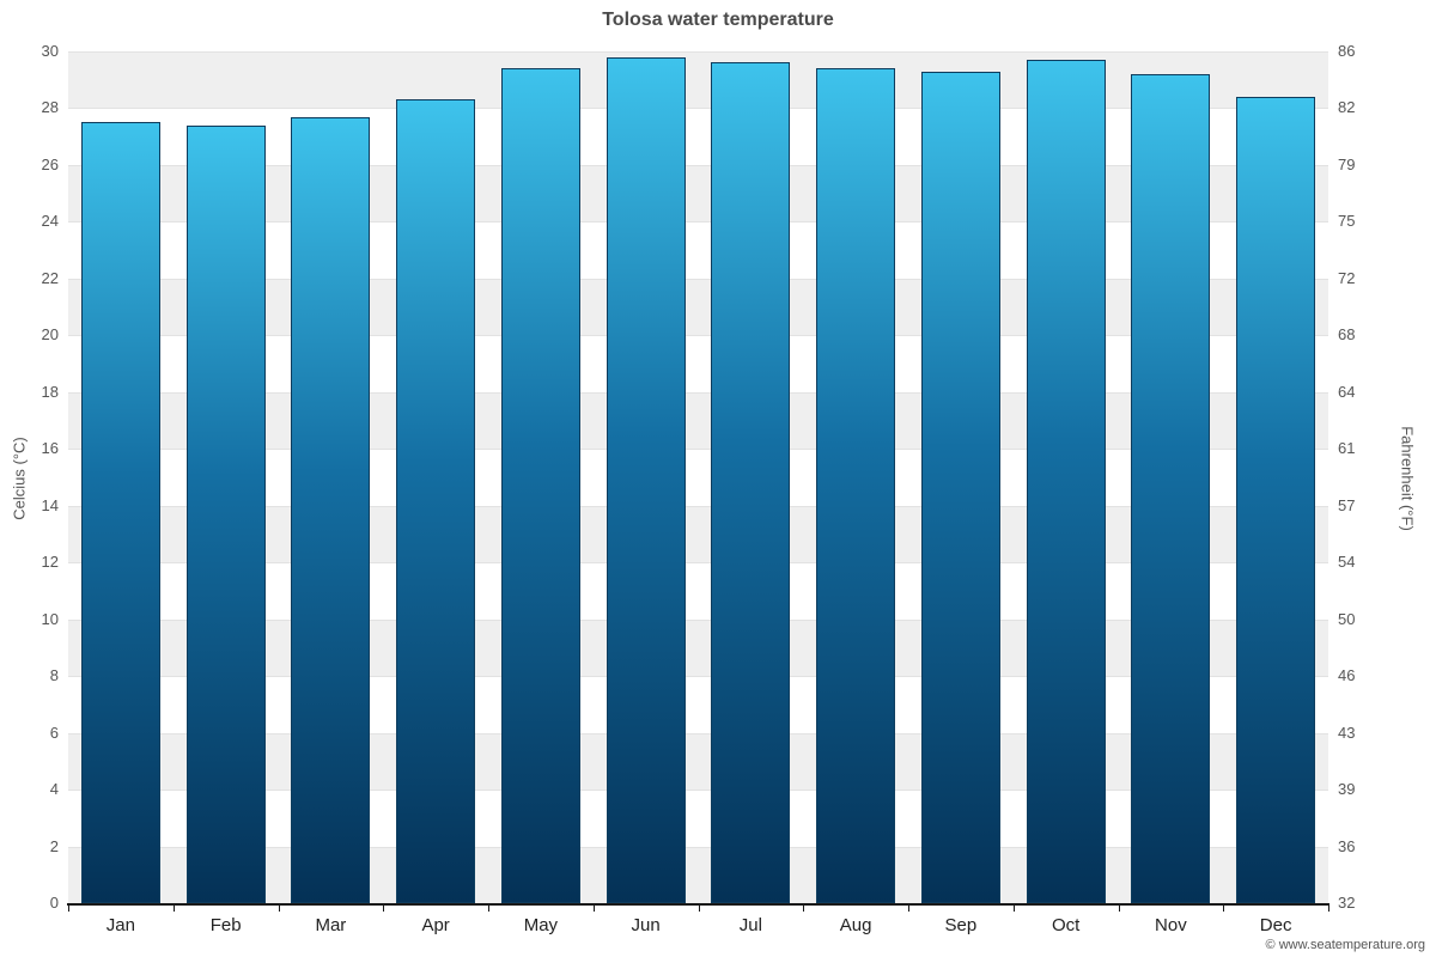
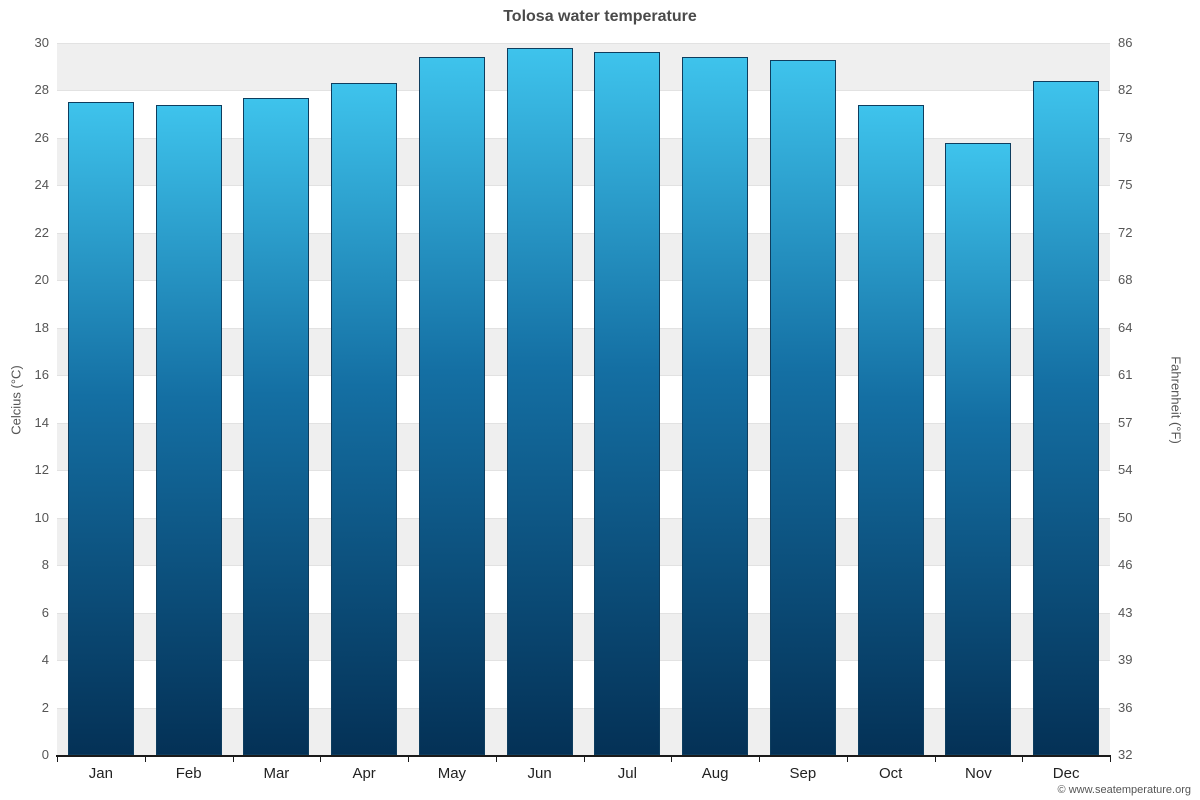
Oct: 29.7 -> 27.4
Nov: 29.2 -> 25.8
